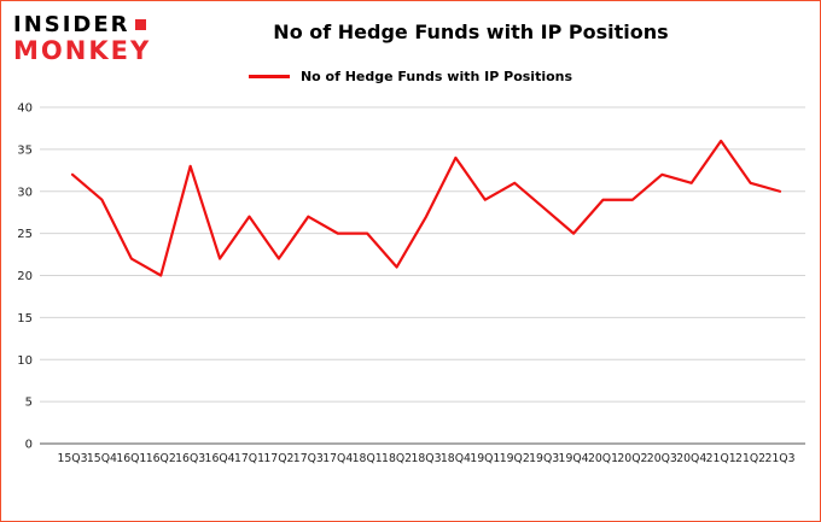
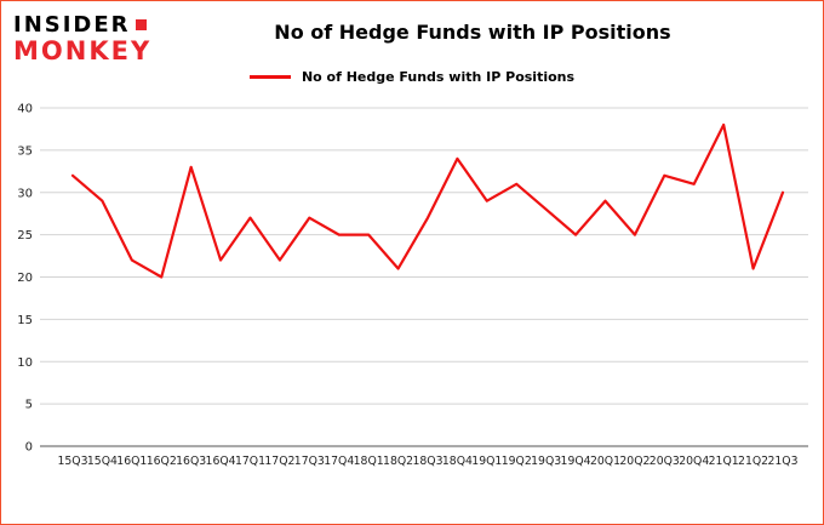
20Q2: 29 -> 25
21Q1: 36 -> 38
21Q2: 31 -> 21
